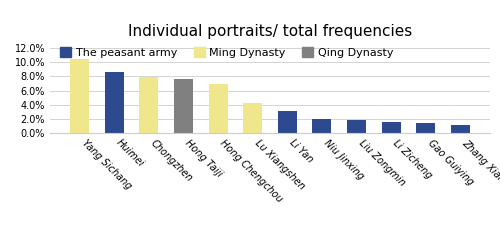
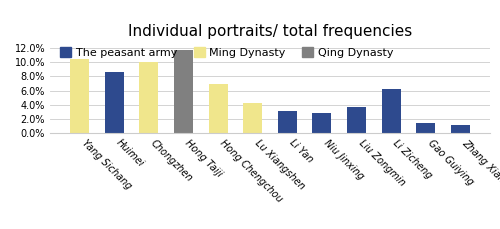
Chongzhen: 7.9% -> 10.0%
Hong Taiji: 7.7% -> 11.8%
Niu Jinxing: 2.0% -> 2.8%
Liu Zongmin: 1.8% -> 3.6%
Li Zicheng: 1.6% -> 6.2%
